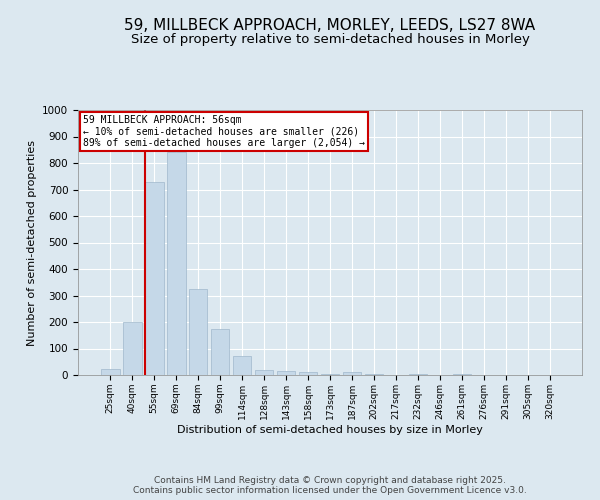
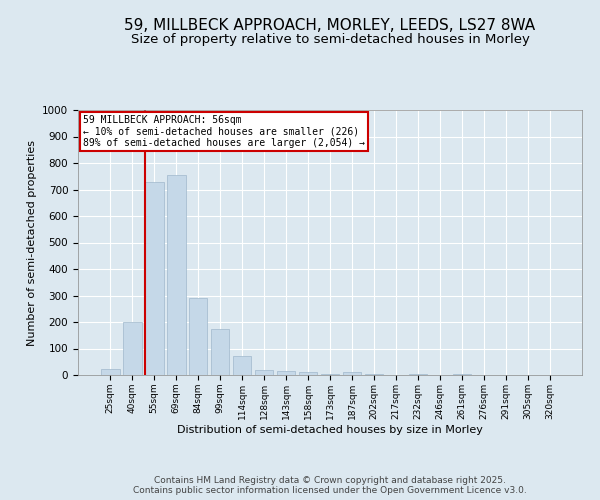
69sqm: 840 -> 755
84sqm: 325 -> 290
